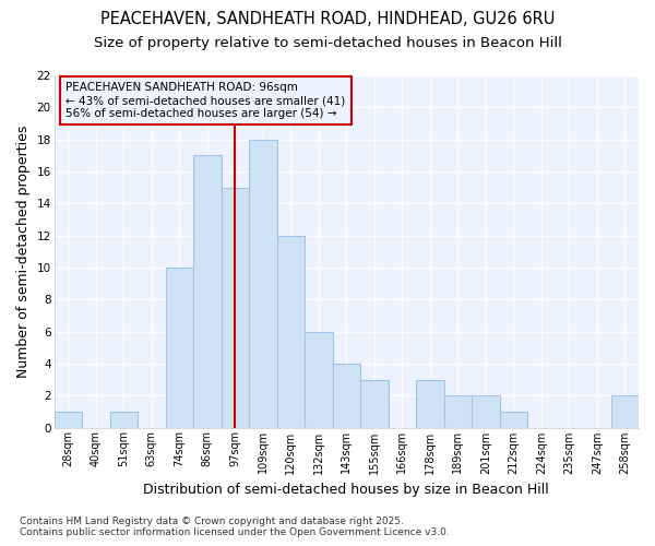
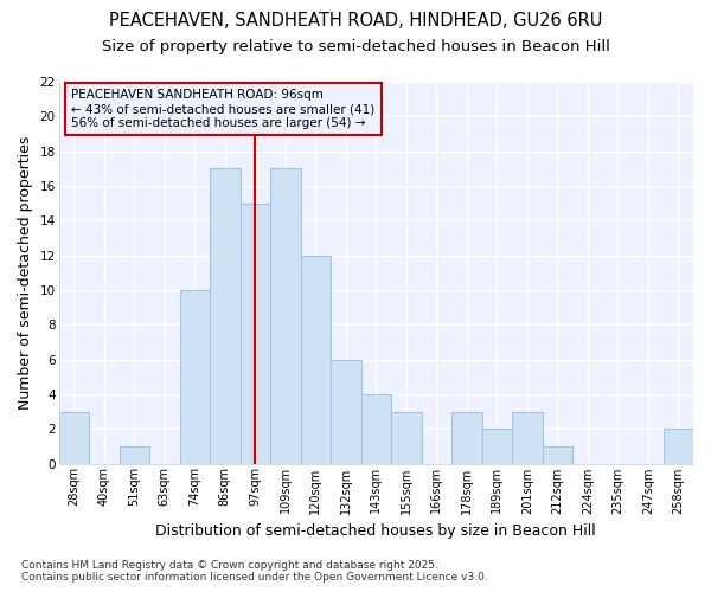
28sqm: 1 -> 3
109sqm: 18 -> 17
201sqm: 2 -> 3
